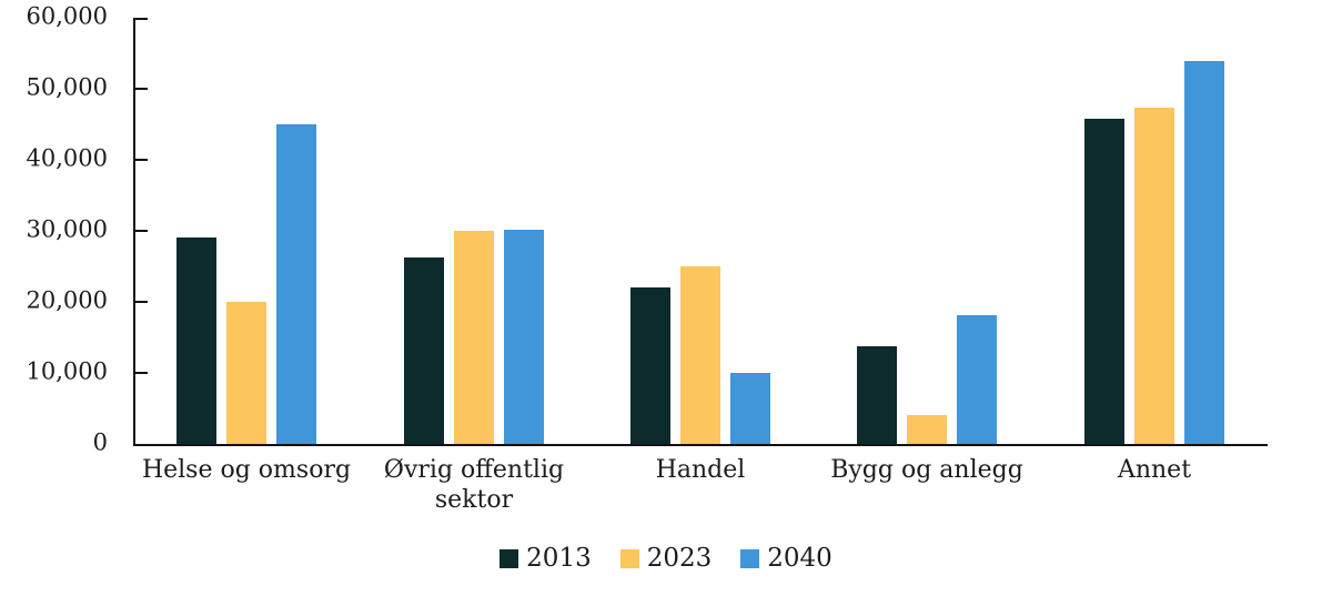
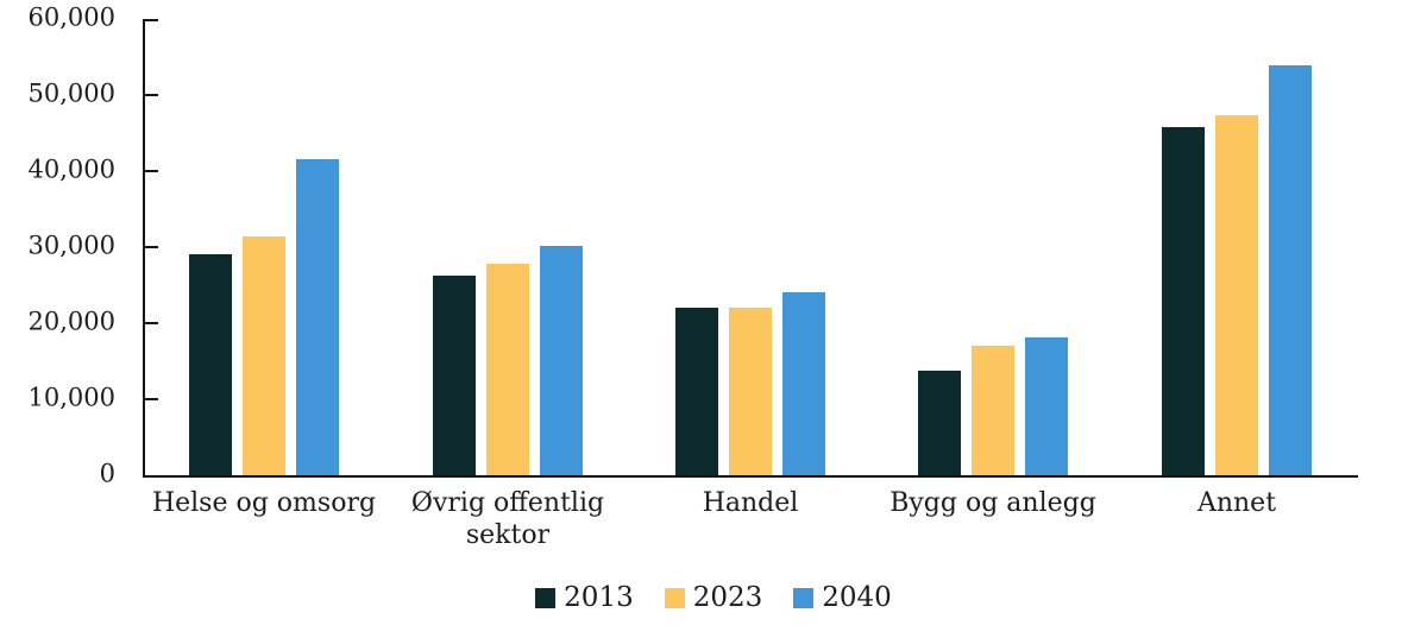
2023/Helse og omsorg: 20000 -> 31000
2040/Helse og omsorg: 45000 -> 42000
2023/Øvrig offentlig sektor: 30000 -> 28000
2023/Handel: 25000 -> 22000
2040/Handel: 10000 -> 24000
2023/Bygg og anlegg: 4000 -> 17000
